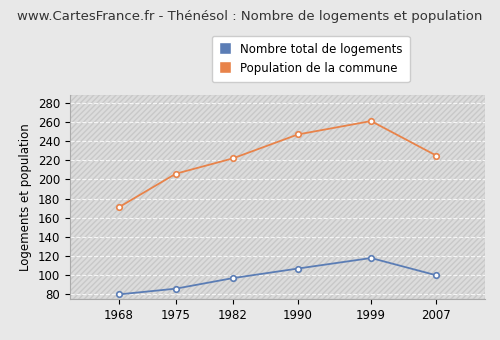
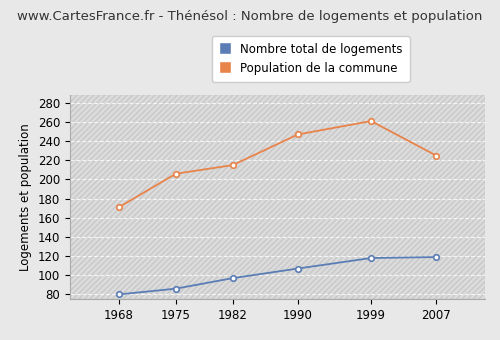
Population de la commune/1982: 222 -> 215
Nombre total de logements/2007: 100 -> 119
